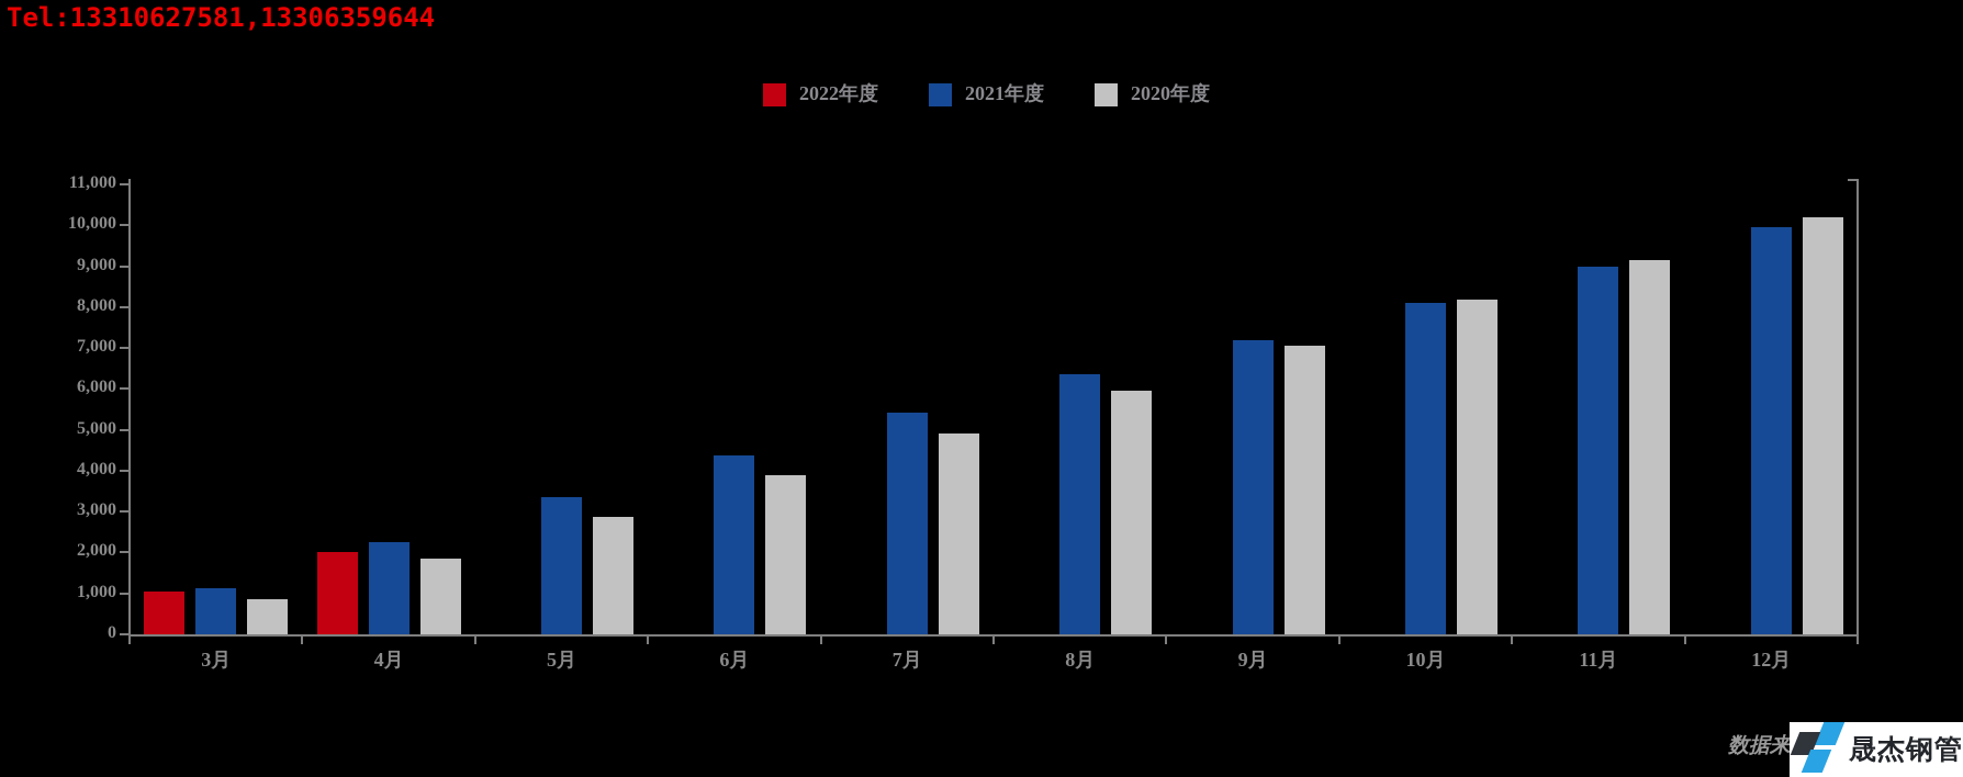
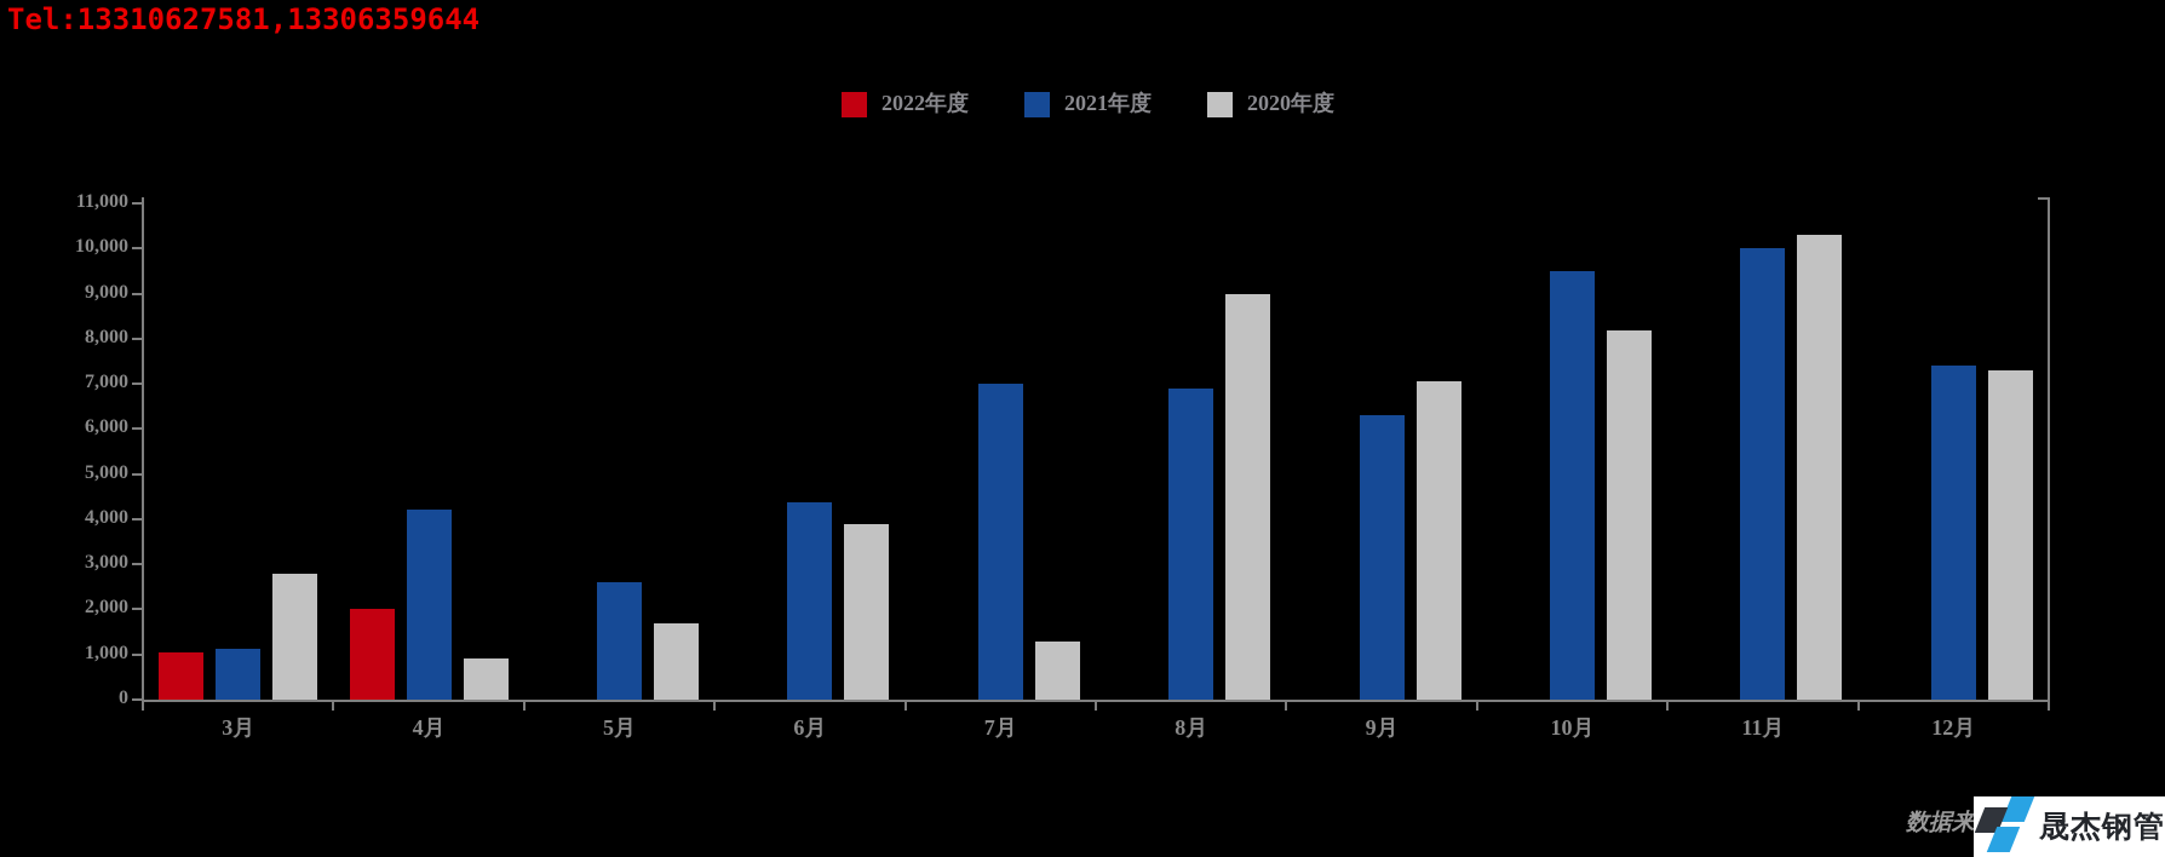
2020年度/3月: 900 -> 2800
2021年度/4月: 2200 -> 4200
2020年度/4月: 1800 -> 900
2021年度/5月: 3400 -> 2600
2020年度/5月: 2900 -> 1700
2021年度/7月: 5400 -> 7000
2020年度/7月: 4900 -> 1300
2021年度/8月: 6400 -> 6900
2020年度/8月: 6000 -> 9000
2021年度/9月: 7200 -> 6300
2021年度/10月: 8100 -> 9500
2021年度/11月: 9000 -> 10000
2020年度/11月: 9200 -> 10300
2021年度/12月: 10000 -> 7400
2020年度/12月: 10200 -> 7300
